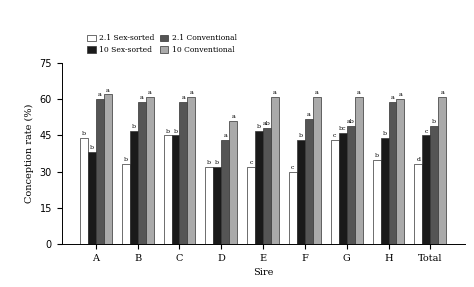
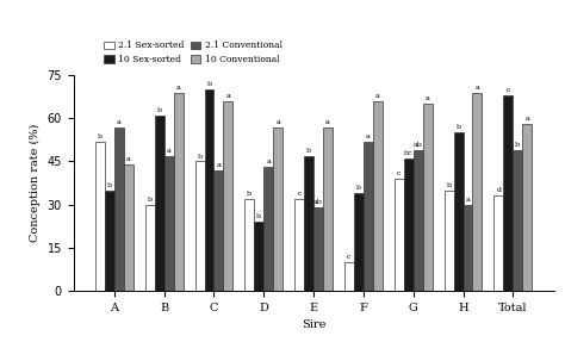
2.1 Sex-sorted/A: 44 -> 52
10 Sex-sorted/A: 38 -> 35
2.1 Conventional/A: 60 -> 57
10 Conventional/A: 62 -> 44
2.1 Sex-sorted/B: 33 -> 30
10 Sex-sorted/B: 47 -> 61
2.1 Conventional/B: 59 -> 47
10 Conventional/B: 61 -> 69
10 Sex-sorted/C: 45 -> 70
2.1 Conventional/C: 59 -> 42
10 Conventional/C: 61 -> 66
10 Sex-sorted/D: 32 -> 24
10 Conventional/D: 51 -> 57
2.1 Conventional/E: 48 -> 29
10 Conventional/E: 61 -> 57
2.1 Sex-sorted/F: 30 -> 10
10 Sex-sorted/F: 43 -> 34
10 Conventional/F: 61 -> 66
2.1 Sex-sorted/G: 43 -> 39
10 Conventional/G: 61 -> 65
10 Sex-sorted/H: 44 -> 55
2.1 Conventional/H: 59 -> 30
10 Conventional/H: 60 -> 69
10 Sex-sorted/Total: 45 -> 68
10 Conventional/Total: 61 -> 58
